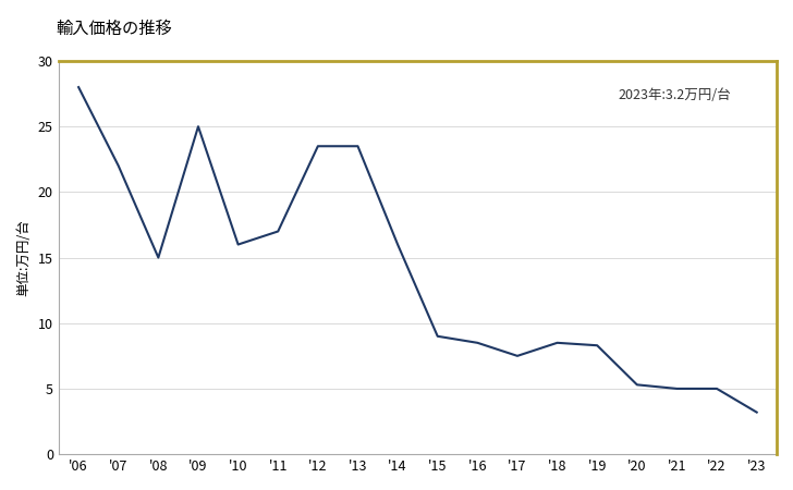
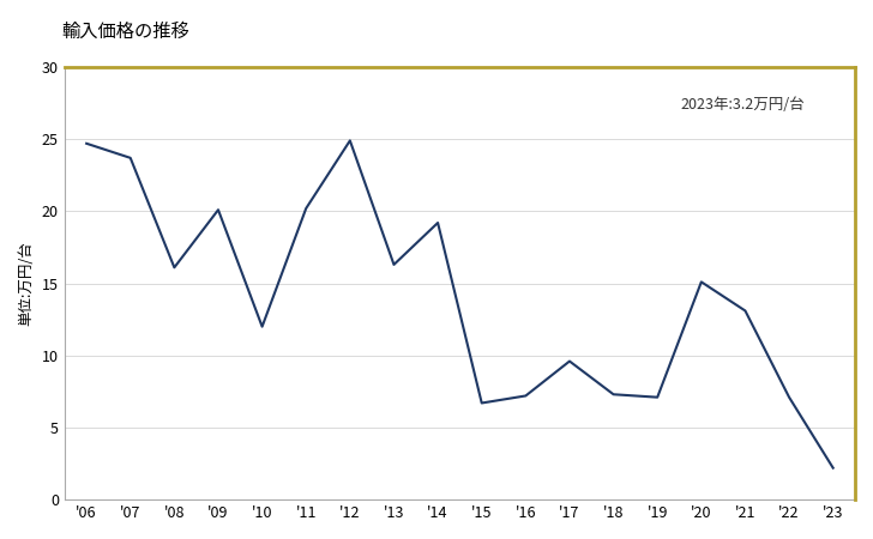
'06: 28.0 -> 24.7
'07: 22.0 -> 23.7
'08: 15.0 -> 16.1
'09: 25.0 -> 20.1
'10: 16.0 -> 12.0
'11: 17.0 -> 20.2
'12: 23.5 -> 24.9
'13: 23.5 -> 16.3
'14: 16.0 -> 19.2
'15: 9.0 -> 6.7
'16: 8.5 -> 7.2
'17: 7.5 -> 9.6
'18: 8.5 -> 7.3
'19: 8.3 -> 7.1
'20: 5.3 -> 15.1
'21: 5.0 -> 13.1
'22: 5.0 -> 7.1
'23: 3.2 -> 2.2
